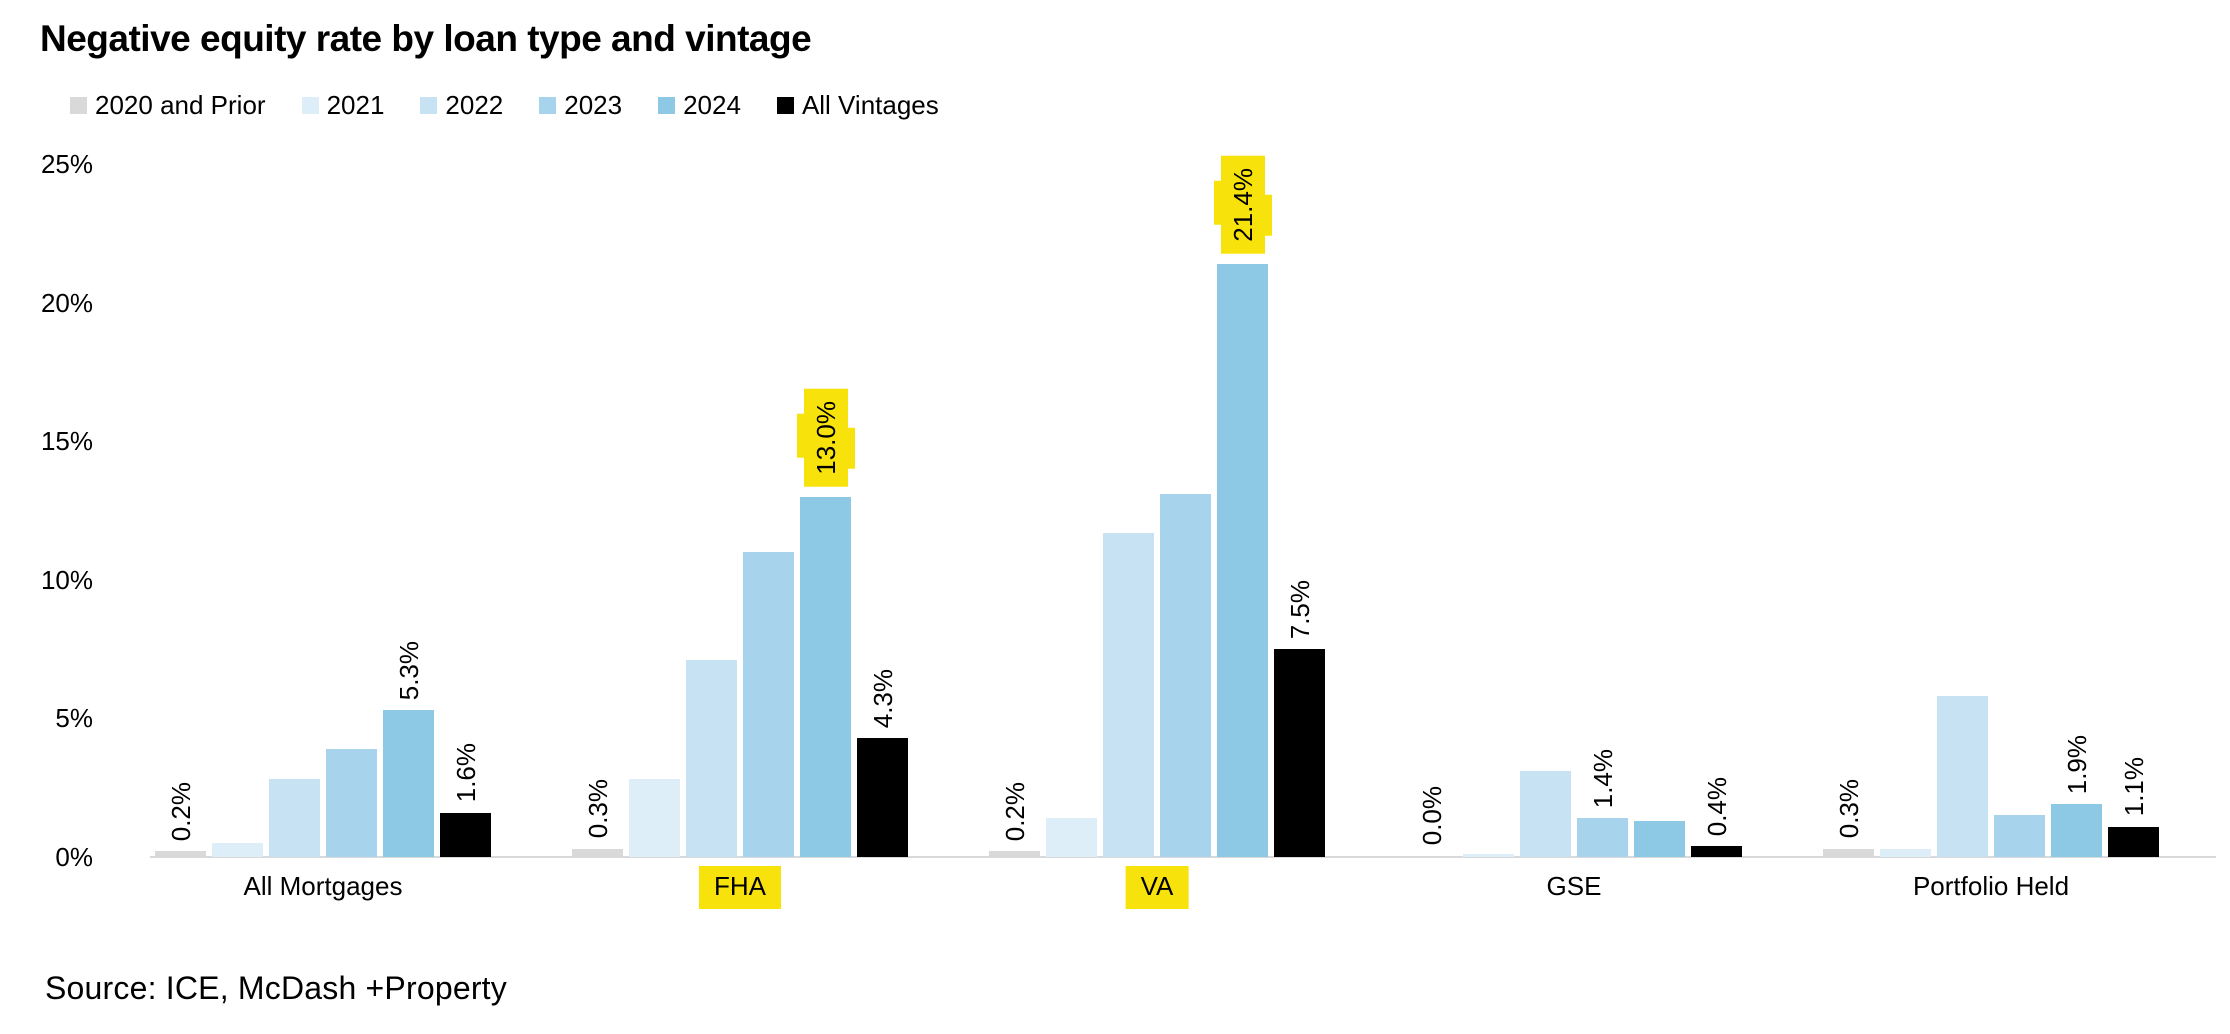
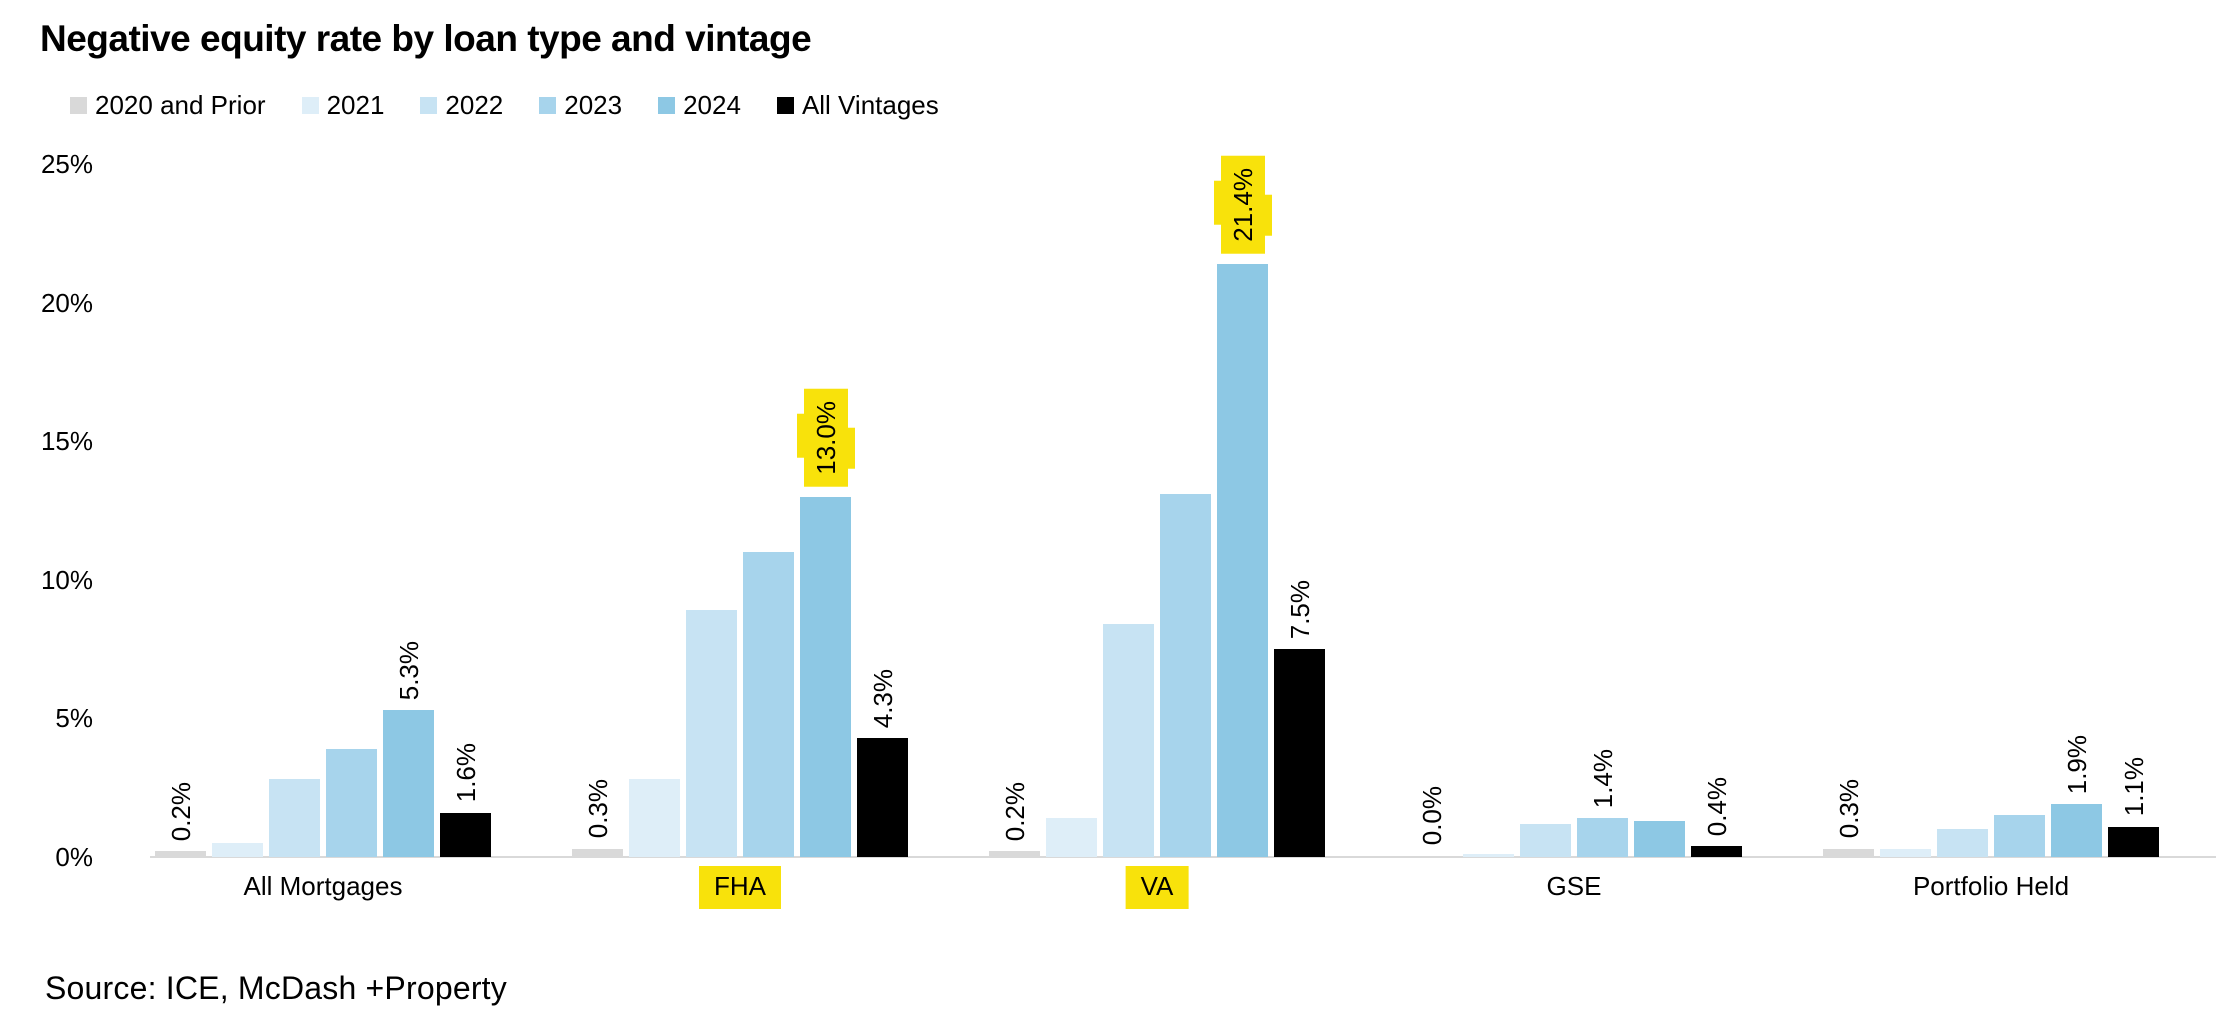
2022/FHA: 7.1% -> 8.9%
2022/VA: 11.7% -> 8.4%
2022/GSE: 3.1% -> 1.2%
2022/Portfolio Held: 5.8% -> 1.0%
